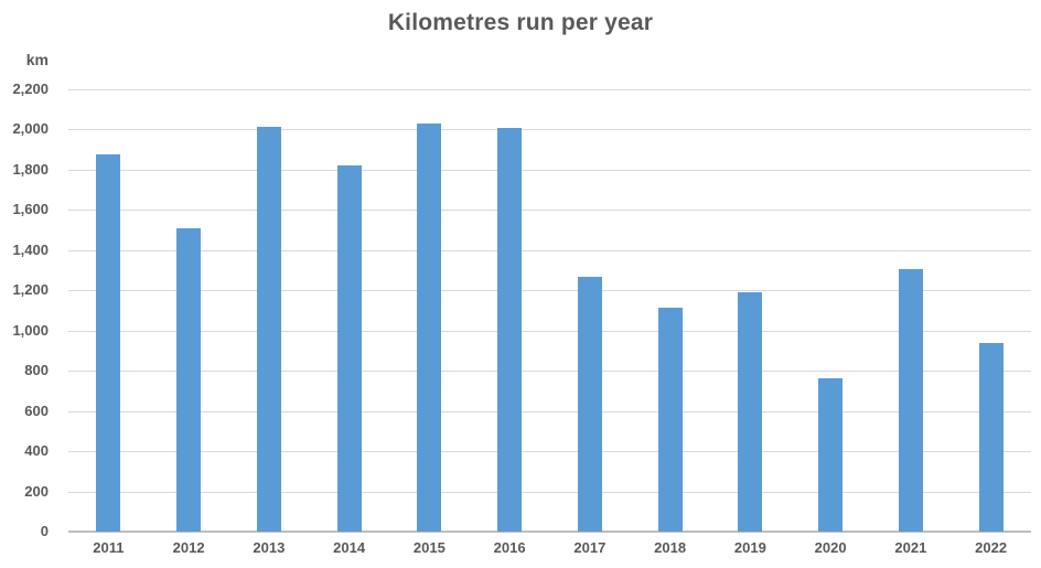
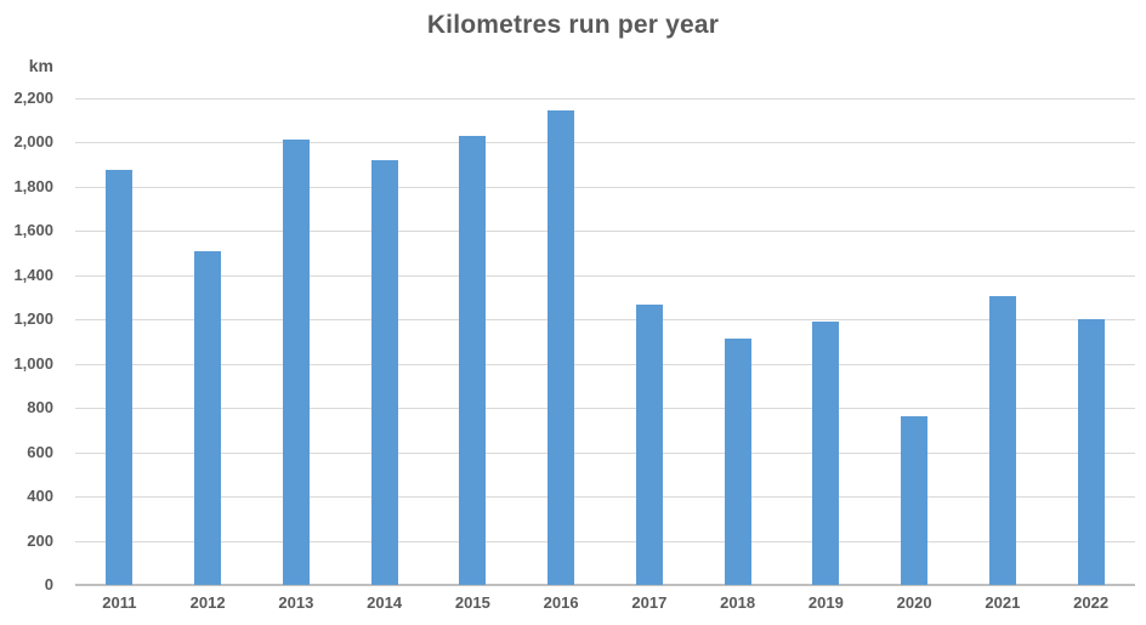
2014: 1820 -> 1920
2016: 2010 -> 2140
2022: 940 -> 1200
